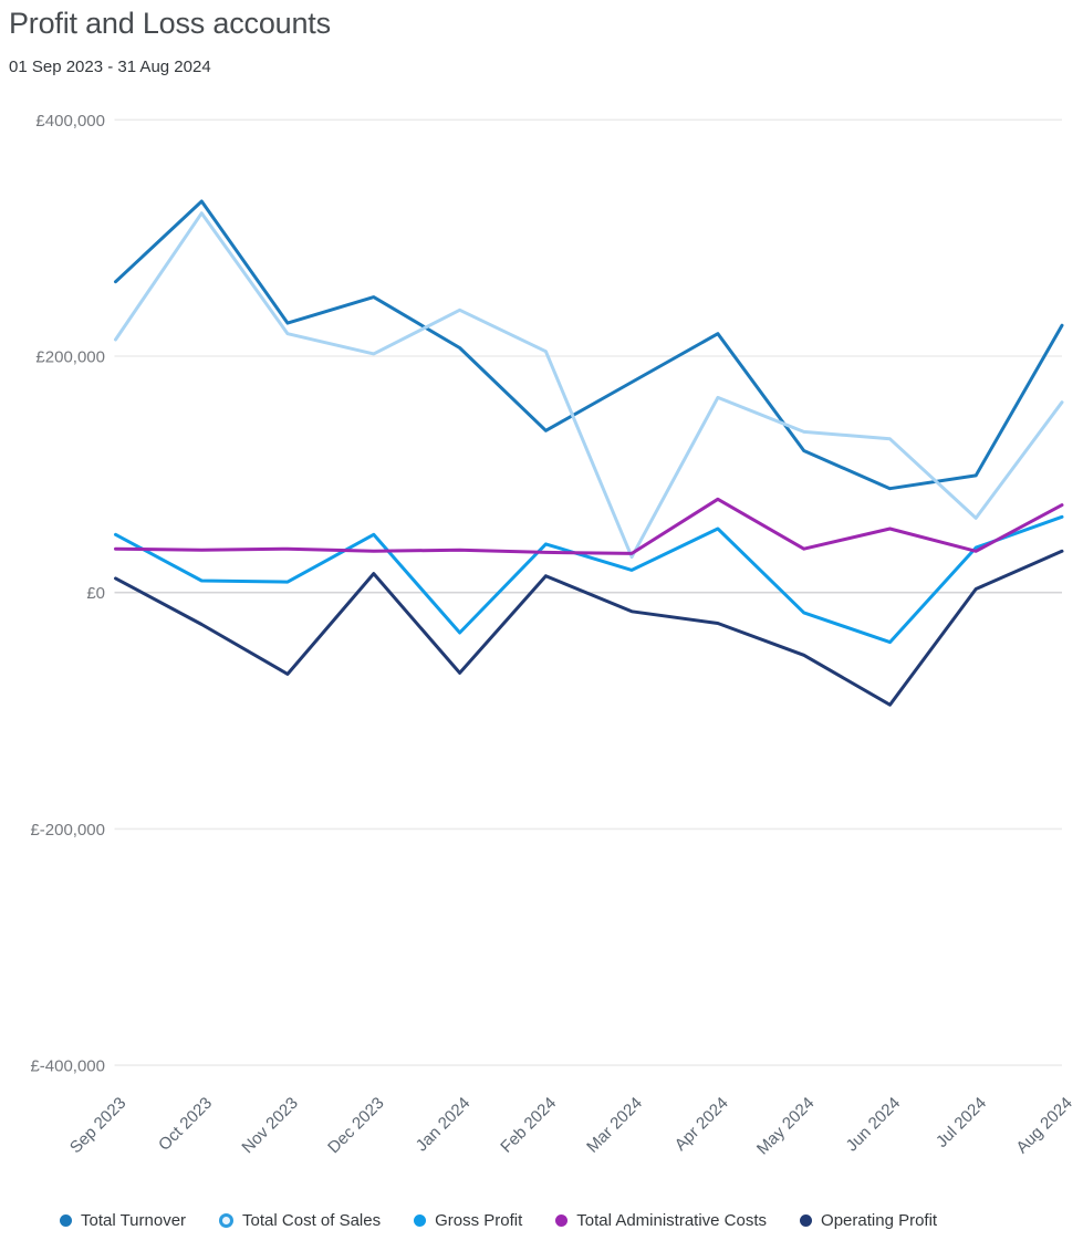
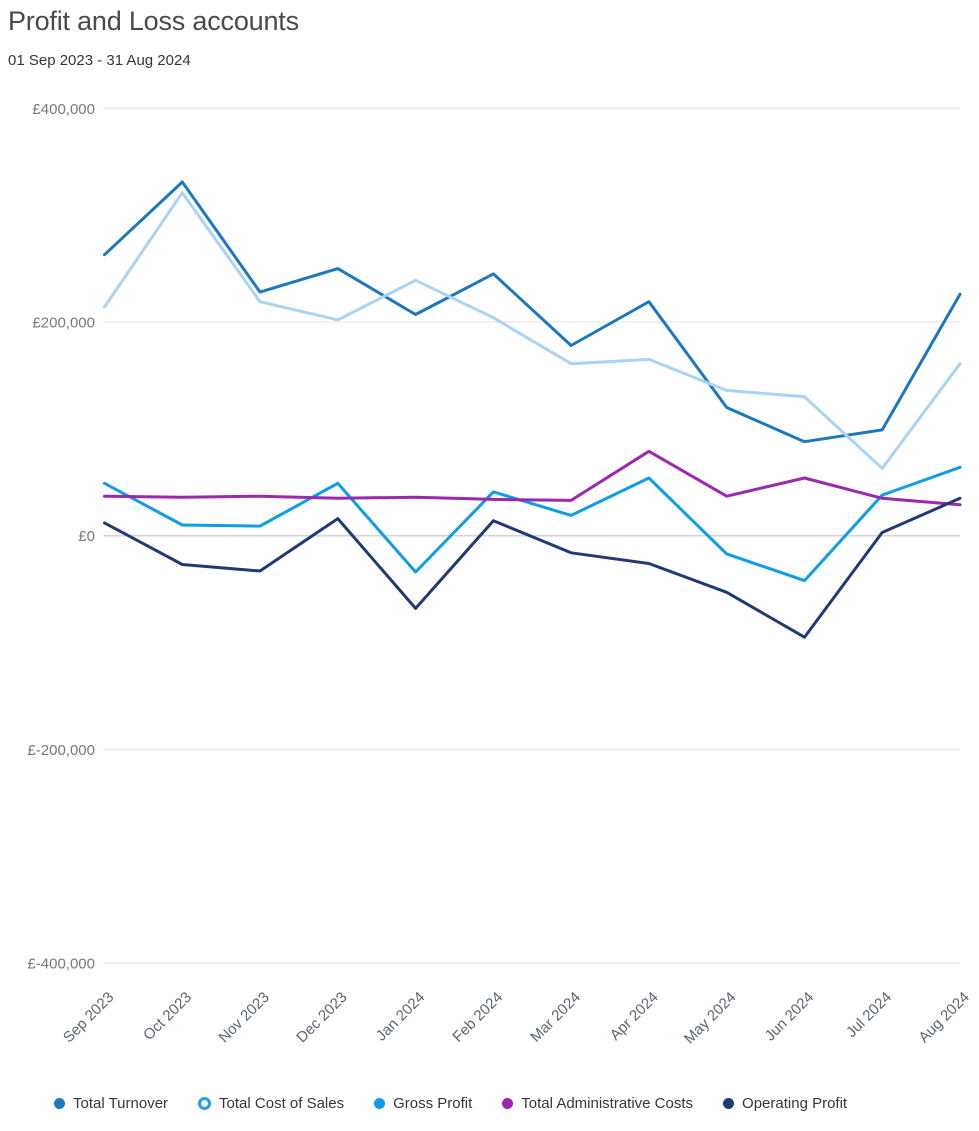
Operating Profit/Nov 2023: -£69000 -> -£33000
Total Turnover/Feb 2024: £137000 -> £245000
Total Cost of Sales/Mar 2024: £30000 -> £161000
Total Administrative Costs/Aug 2024: £74000 -> £29000
